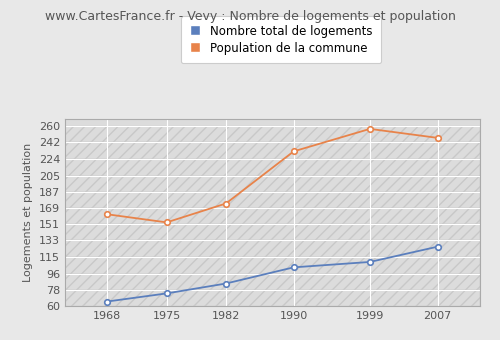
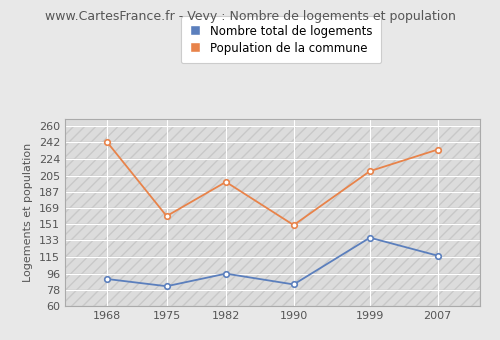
Nombre total de logements/1968: 65 -> 90
Population de la commune/1968: 162 -> 242
Nombre total de logements/1975: 74 -> 82
Population de la commune/1975: 153 -> 160
Nombre total de logements/1982: 85 -> 96
Population de la commune/1982: 174 -> 198
Nombre total de logements/1990: 103 -> 84
Population de la commune/1990: 232 -> 150
Nombre total de logements/1999: 109 -> 136
Population de la commune/1999: 257 -> 210
Nombre total de logements/2007: 126 -> 116
Population de la commune/2007: 247 -> 234
